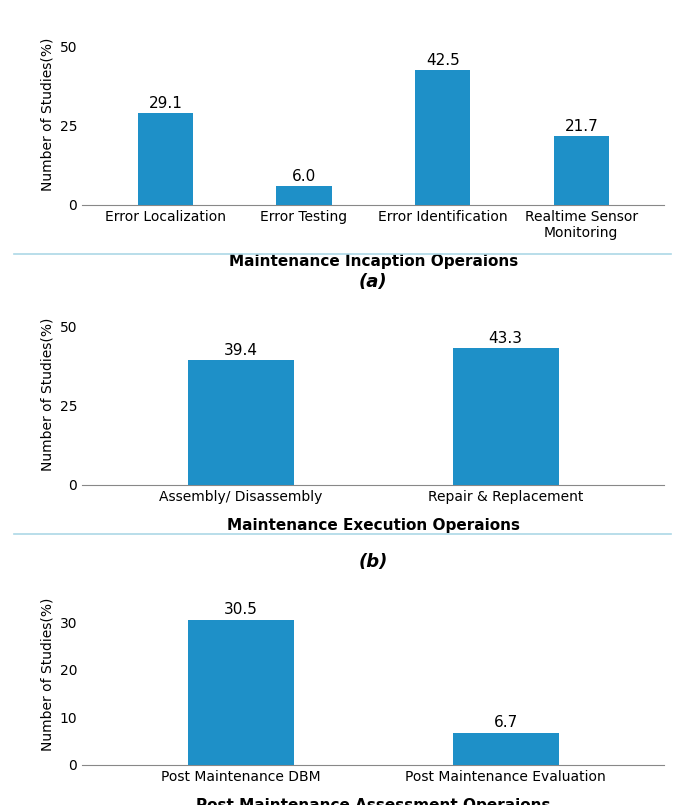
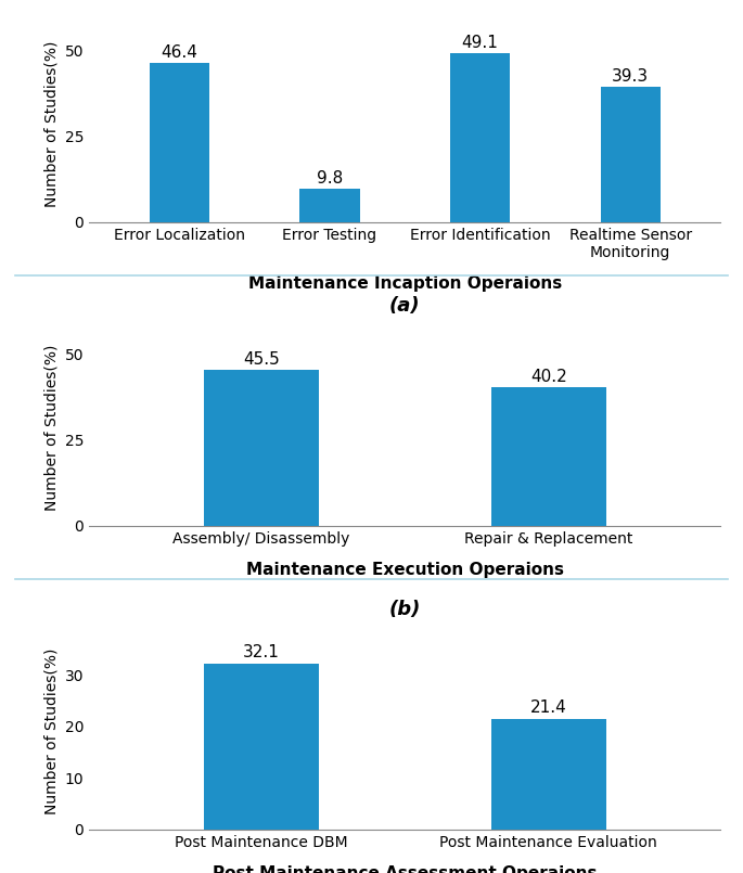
Error Localization: 29.1 -> 46.4
Error Testing: 6.0 -> 9.8
Error Identification: 42.5 -> 49.1
Realtime Sensor Monitoring: 21.7 -> 39.3
Assembly/ Disassembly: 39.4 -> 45.5
Repair & Replacement: 43.3 -> 40.2
Post Maintenance DBM: 30.5 -> 32.1
Post Maintenance Evaluation: 6.7 -> 21.4
